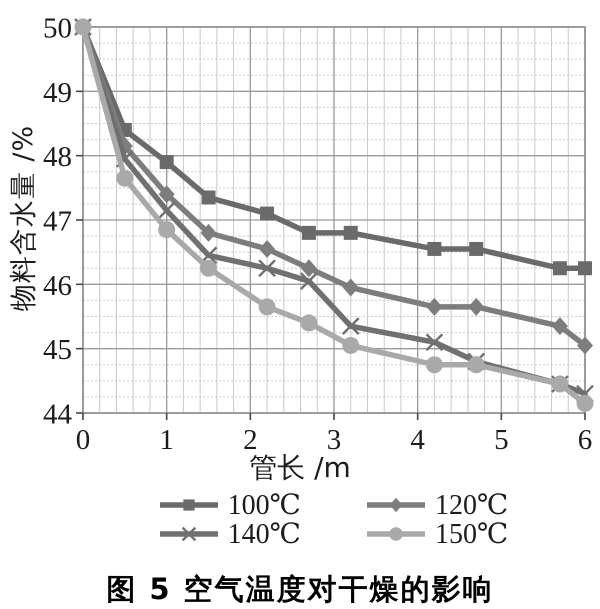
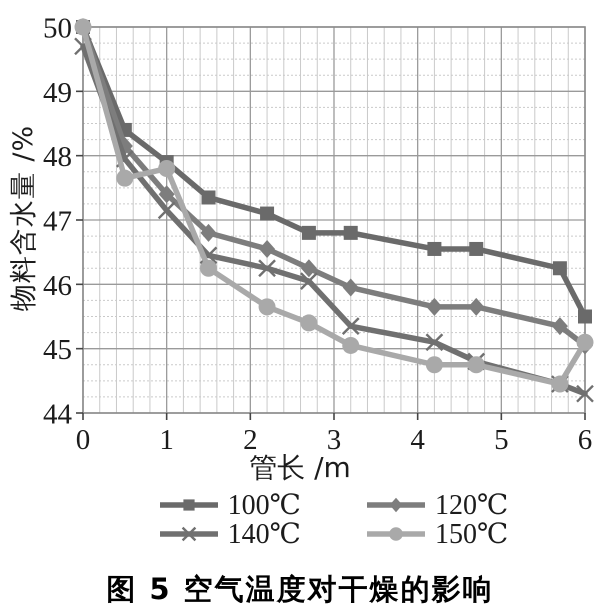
140℃/0: 50.0 -> 49.7
150℃/1: 46.9 -> 47.8
100℃/6: 46.2 -> 45.5
150℃/6: 44.1 -> 45.1
